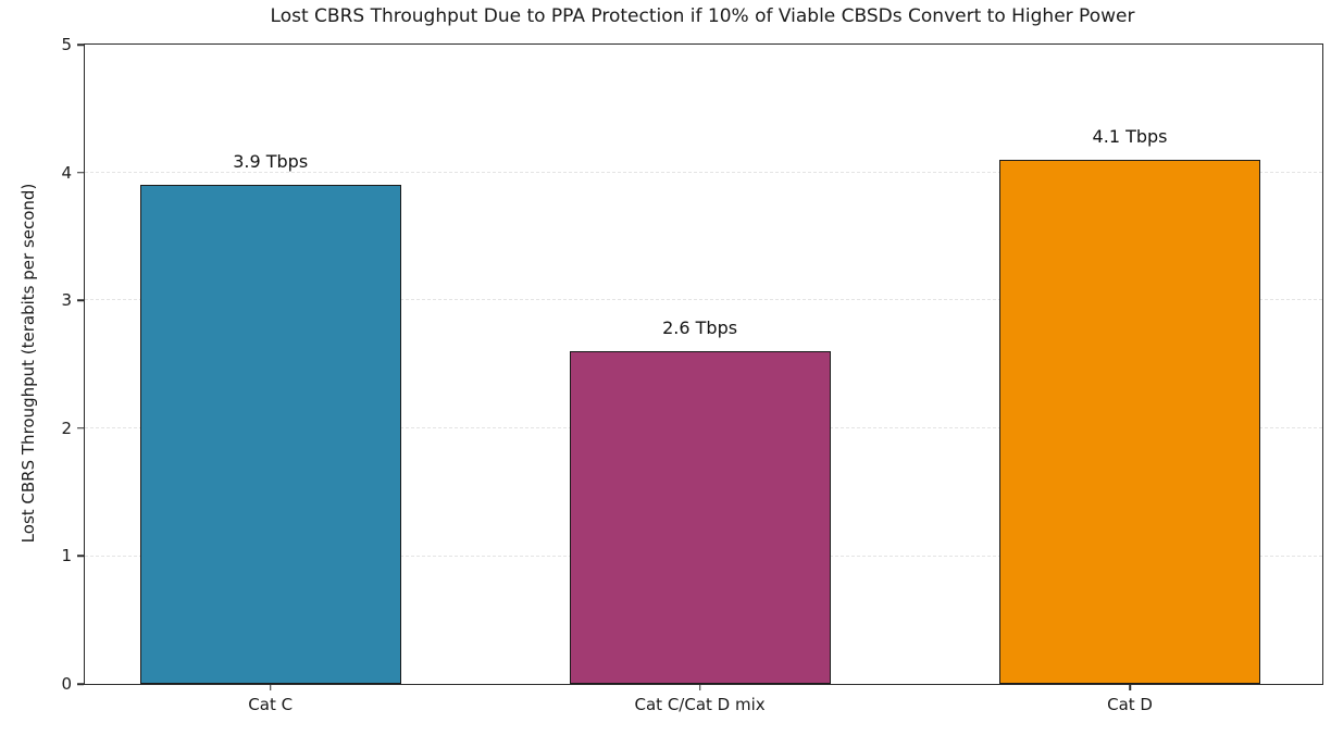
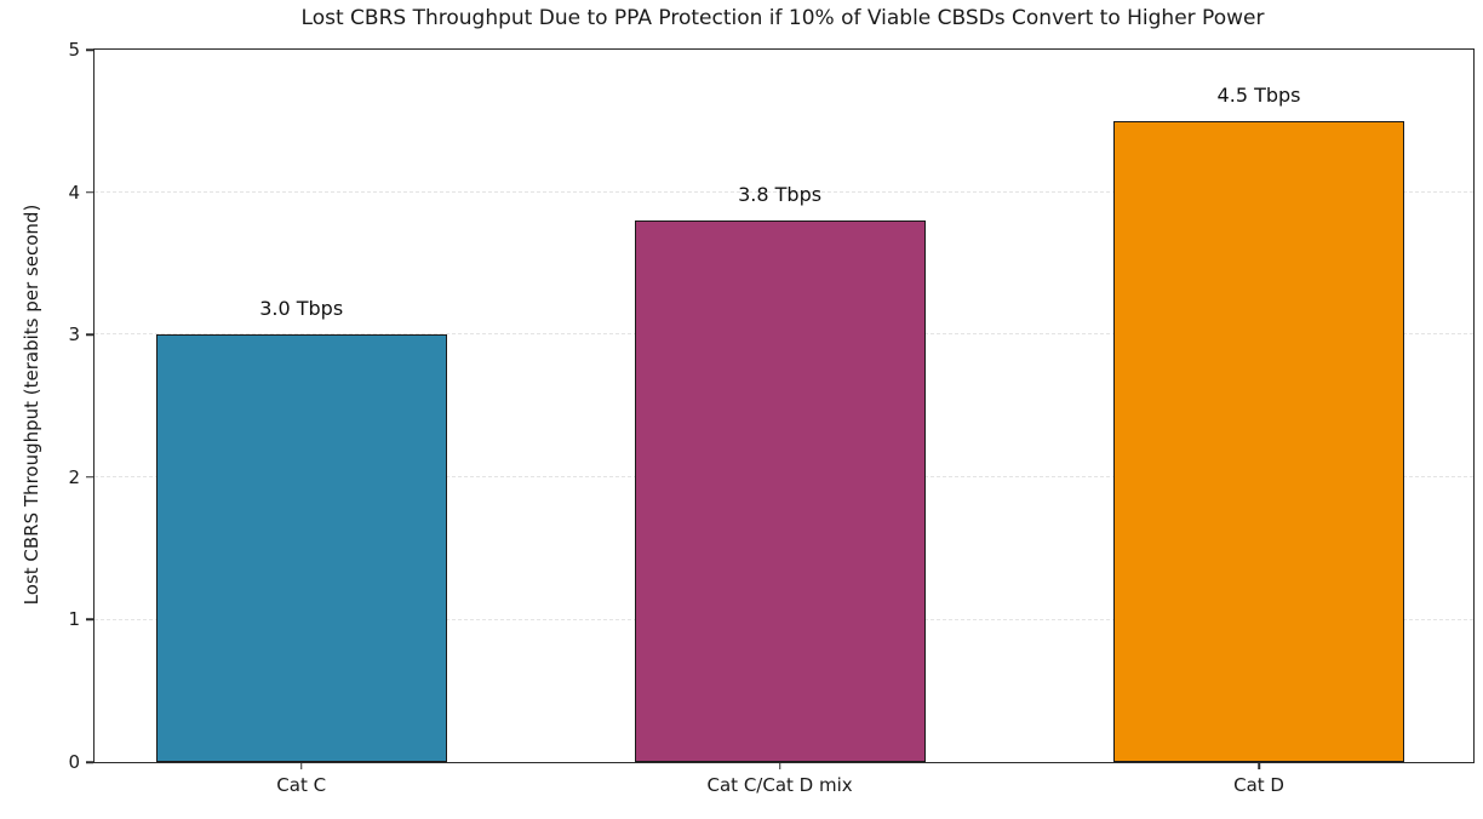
Cat C: 3.9 -> 3.0
Cat C/Cat D mix: 2.6 -> 3.8
Cat D: 4.1 -> 4.5
